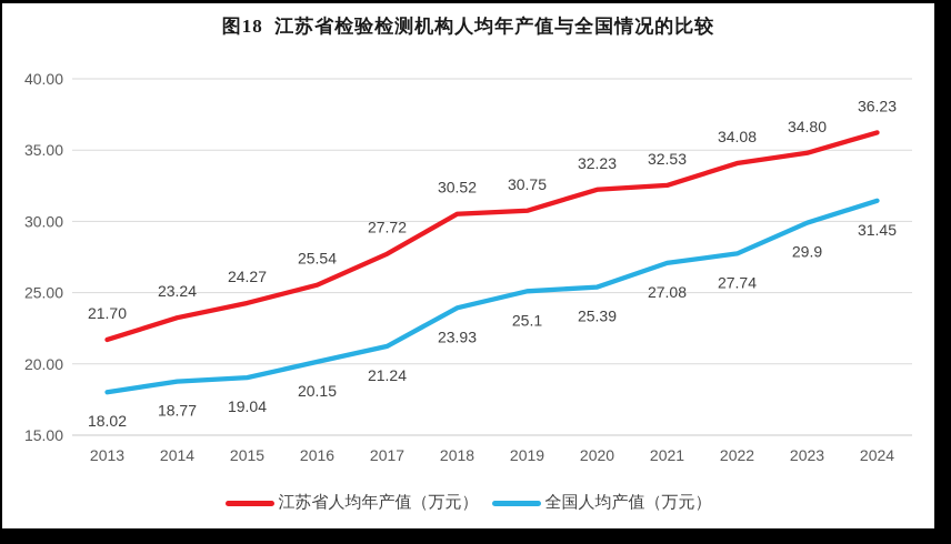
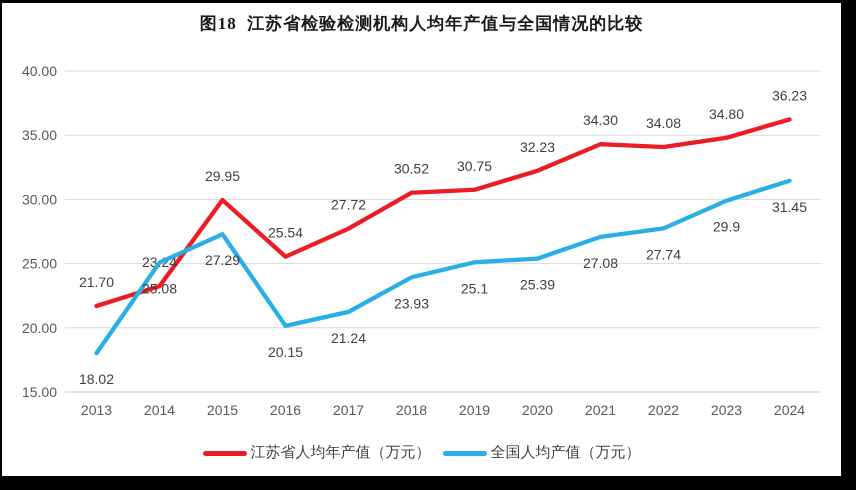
全国人均产值（万元）/2014: 18.77 -> 25.08
江苏省人均年产值（万元）/2015: 24.27 -> 29.95
全国人均产值（万元）/2015: 19.04 -> 27.29
江苏省人均年产值（万元）/2021: 32.53 -> 34.30
